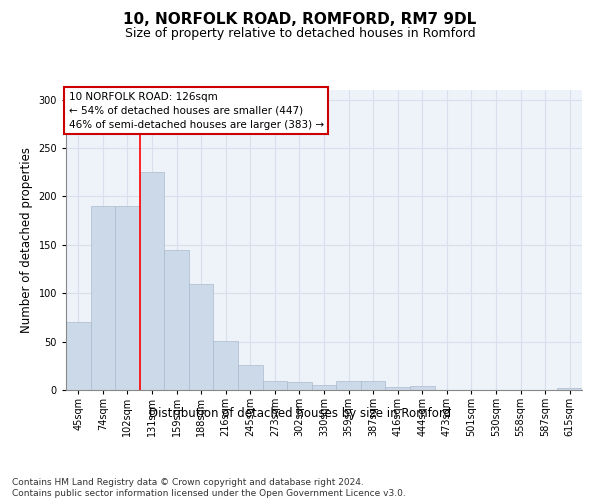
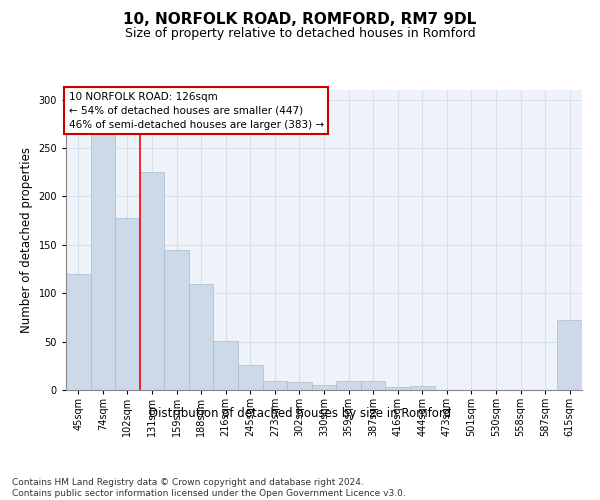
45sqm: 70 -> 120
74sqm: 190 -> 266
102sqm: 190 -> 178
615sqm: 2 -> 72
